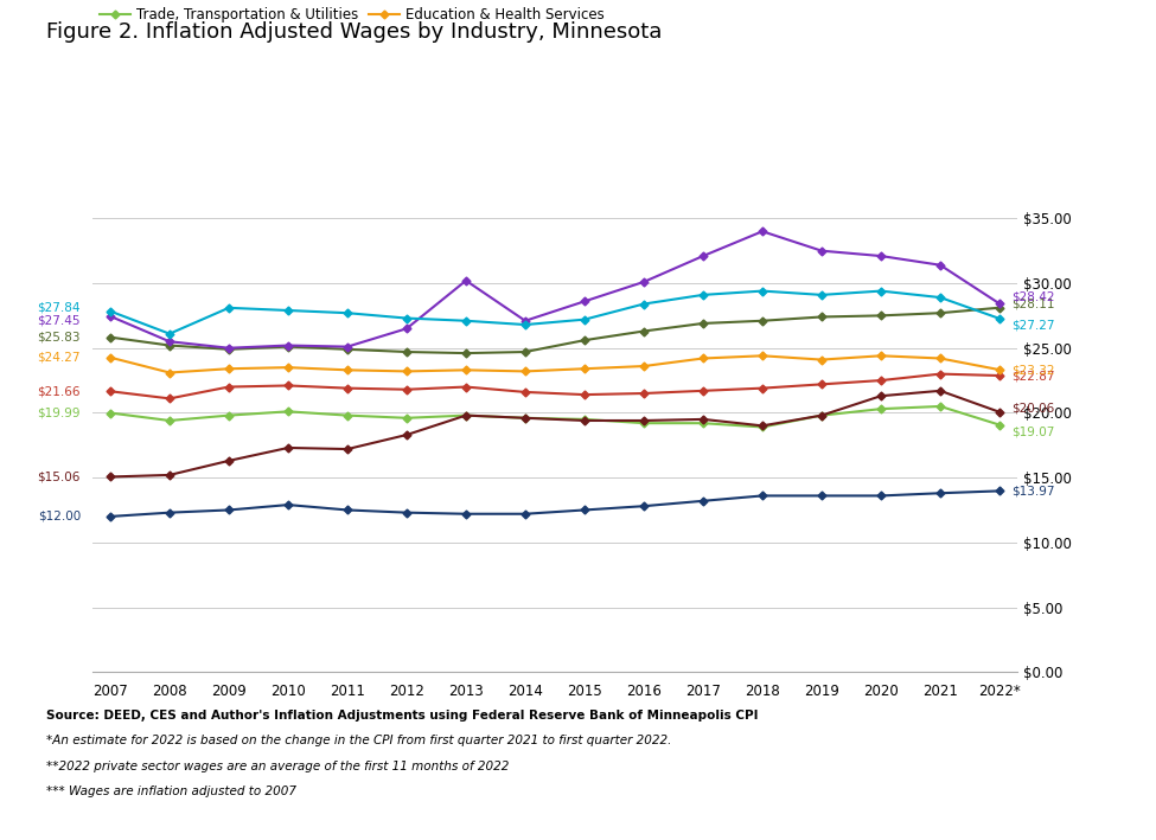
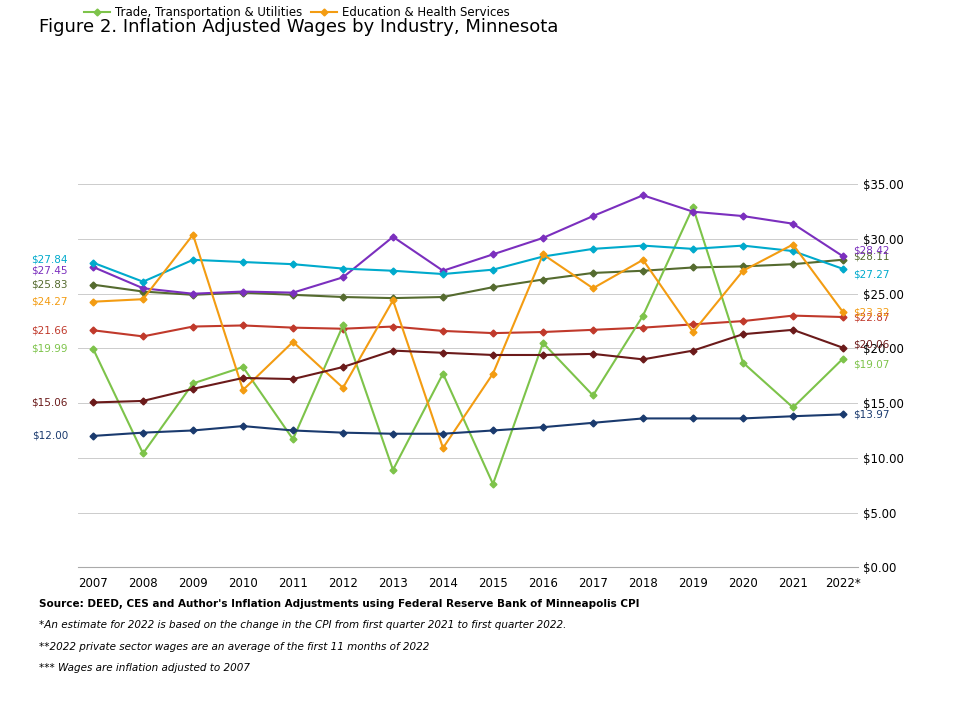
Trade, Transportation & Utilities/2008: $19.4 -> $10.4
Education & Health Services/2008: $23.1 -> $24.5
Trade, Transportation & Utilities/2009: $19.8 -> $16.8
Education & Health Services/2009: $23.4 -> $30.4
Trade, Transportation & Utilities/2010: $20.1 -> $18.3
Education & Health Services/2010: $23.5 -> $16.2
Trade, Transportation & Utilities/2011: $19.8 -> $11.7
Education & Health Services/2011: $23.3 -> $20.6
Trade, Transportation & Utilities/2012: $19.6 -> $22.1
Education & Health Services/2012: $23.2 -> $16.4
Trade, Transportation & Utilities/2013: $19.8 -> $8.9
Education & Health Services/2013: $23.3 -> $24.4
Trade, Transportation & Utilities/2014: $19.6 -> $17.7
Education & Health Services/2014: $23.2 -> $10.9
Trade, Transportation & Utilities/2015: $19.5 -> $7.6
Education & Health Services/2015: $23.4 -> $17.7
Trade, Transportation & Utilities/2016: $19.2 -> $20.5
Education & Health Services/2016: $23.6 -> $28.6
Trade, Transportation & Utilities/2017: $19.2 -> $15.7
Education & Health Services/2017: $24.2 -> $25.5
Trade, Transportation & Utilities/2018: $18.9 -> $23.0
Education & Health Services/2018: $24.4 -> $28.1
Trade, Transportation & Utilities/2019: $19.8 -> $32.9
Education & Health Services/2019: $24.1 -> $21.5
Trade, Transportation & Utilities/2020: $20.3 -> $18.7
Education & Health Services/2020: $24.4 -> $27.1
Trade, Transportation & Utilities/2021: $20.5 -> $14.6
Education & Health Services/2021: $24.2 -> $29.5
